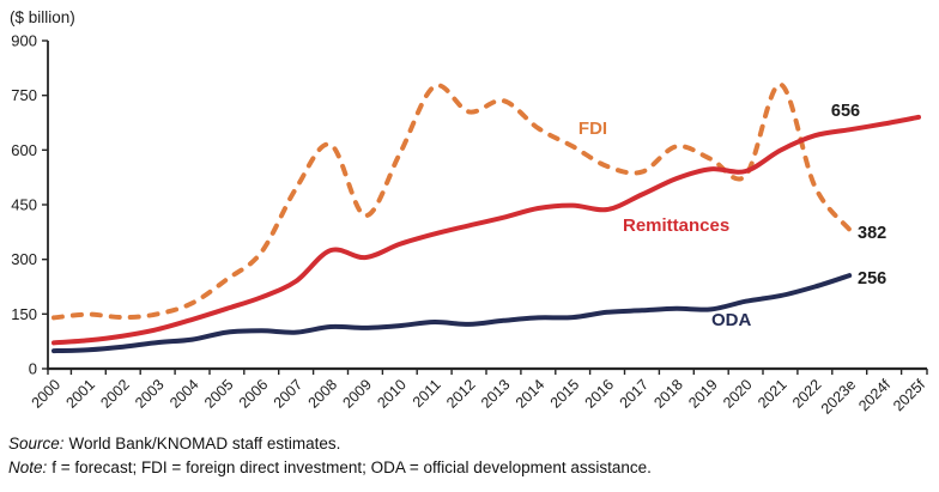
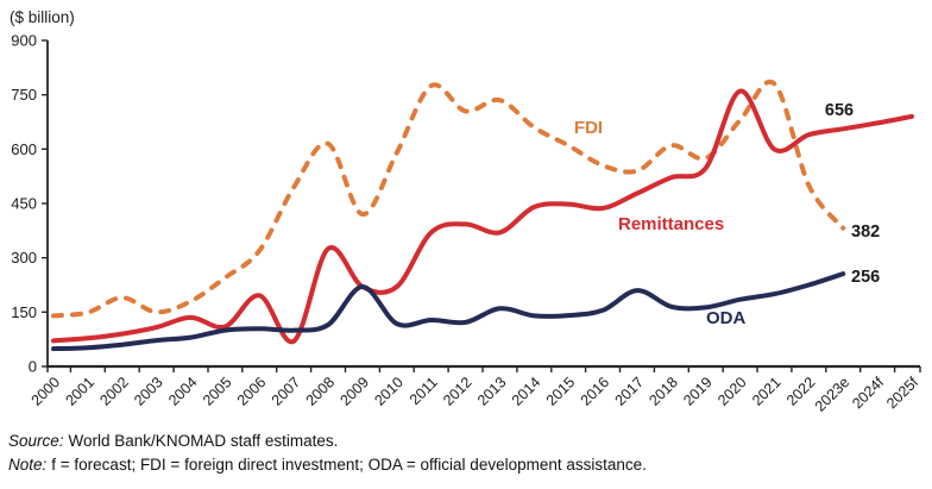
FDI/2002: 140 -> 190
Remittances/2005: 160 -> 110
Remittances/2007: 240 -> 70
Remittances/2009: 300 -> 220
ODA/2009: 110 -> 220
Remittances/2010: 340 -> 220
Remittances/2013: 420 -> 370
ODA/2013: 130 -> 160
ODA/2017: 160 -> 210
FDI/2020: 530 -> 680
Remittances/2020: 540 -> 760
